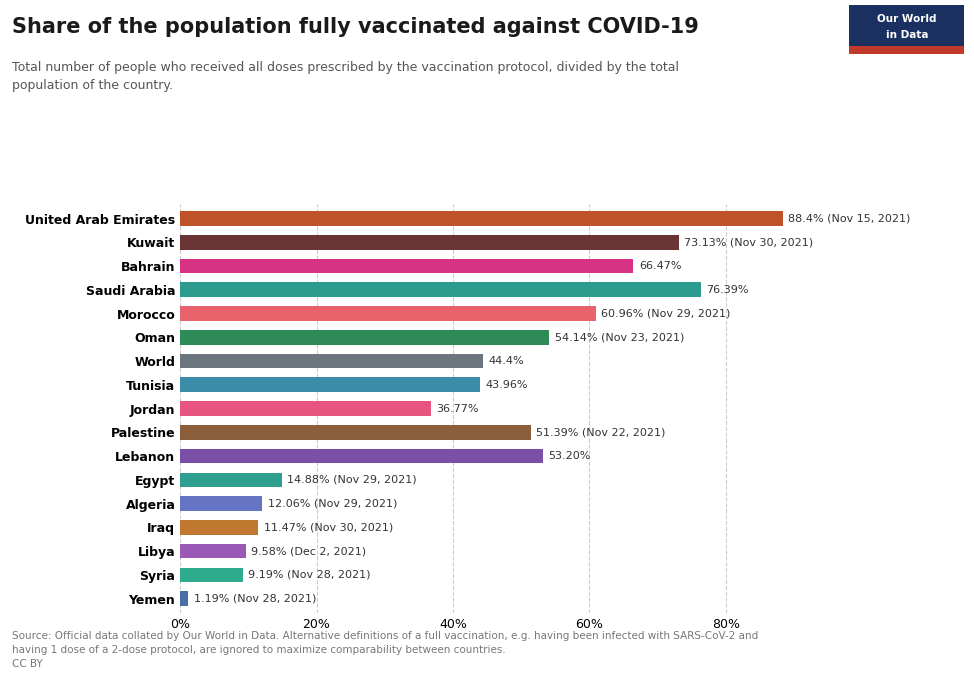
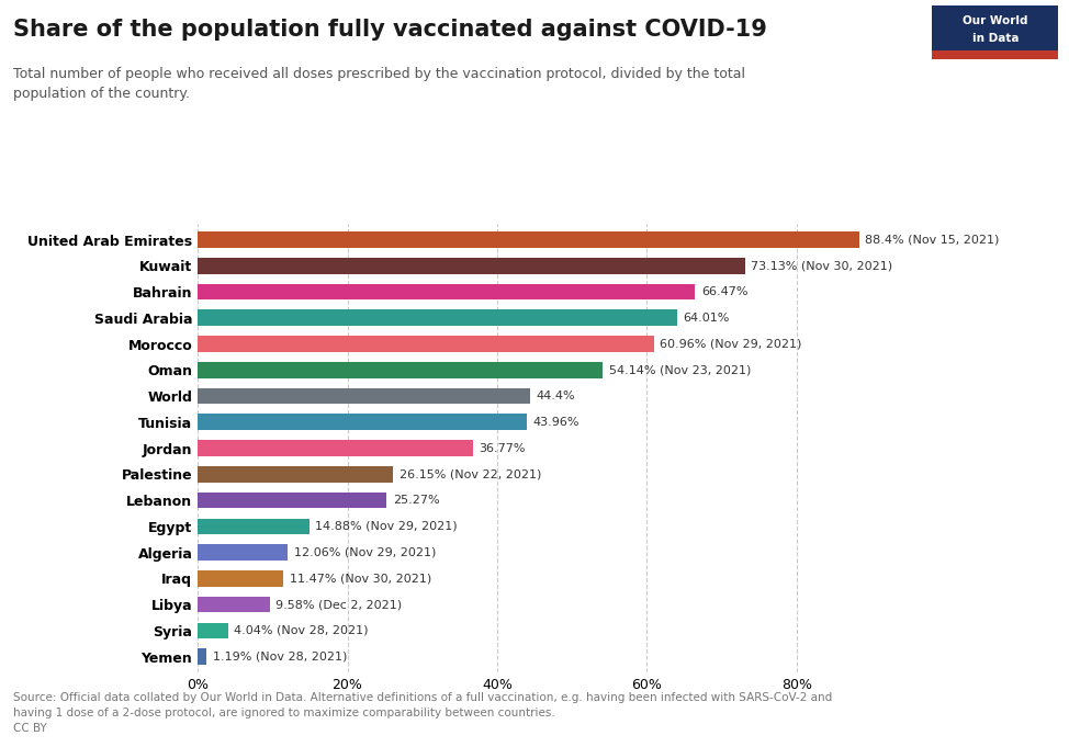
Saudi Arabia: 76.39% -> 64.01%
Palestine: 51.39% -> 26.15%
Lebanon: 53.20% -> 25.27%
Syria: 9.19% -> 4.04%
